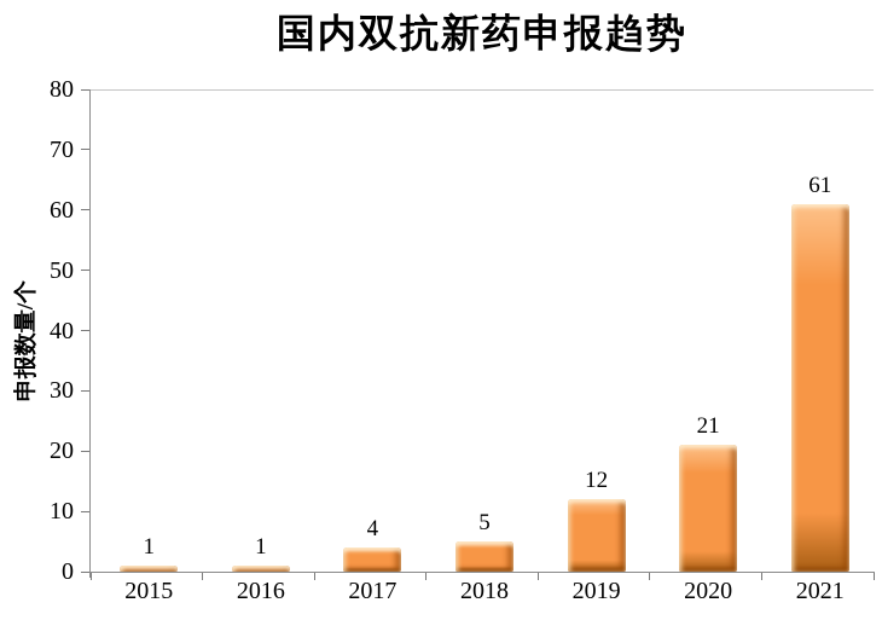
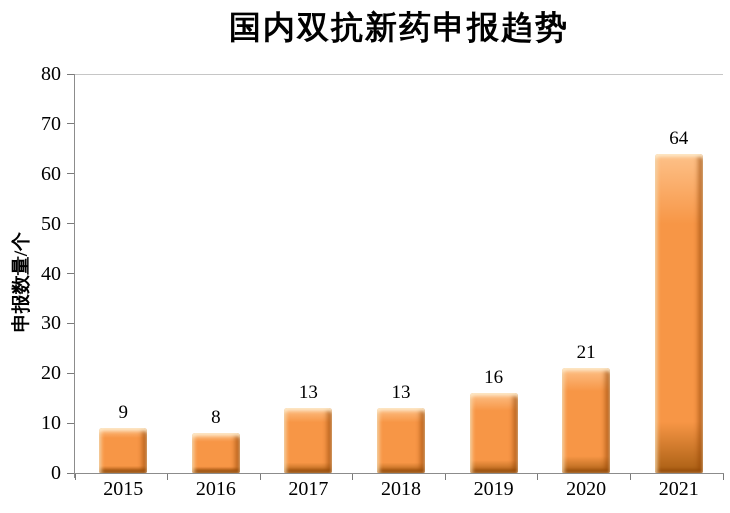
2015: 1 -> 9
2016: 1 -> 8
2017: 4 -> 13
2018: 5 -> 13
2019: 12 -> 16
2021: 61 -> 64
